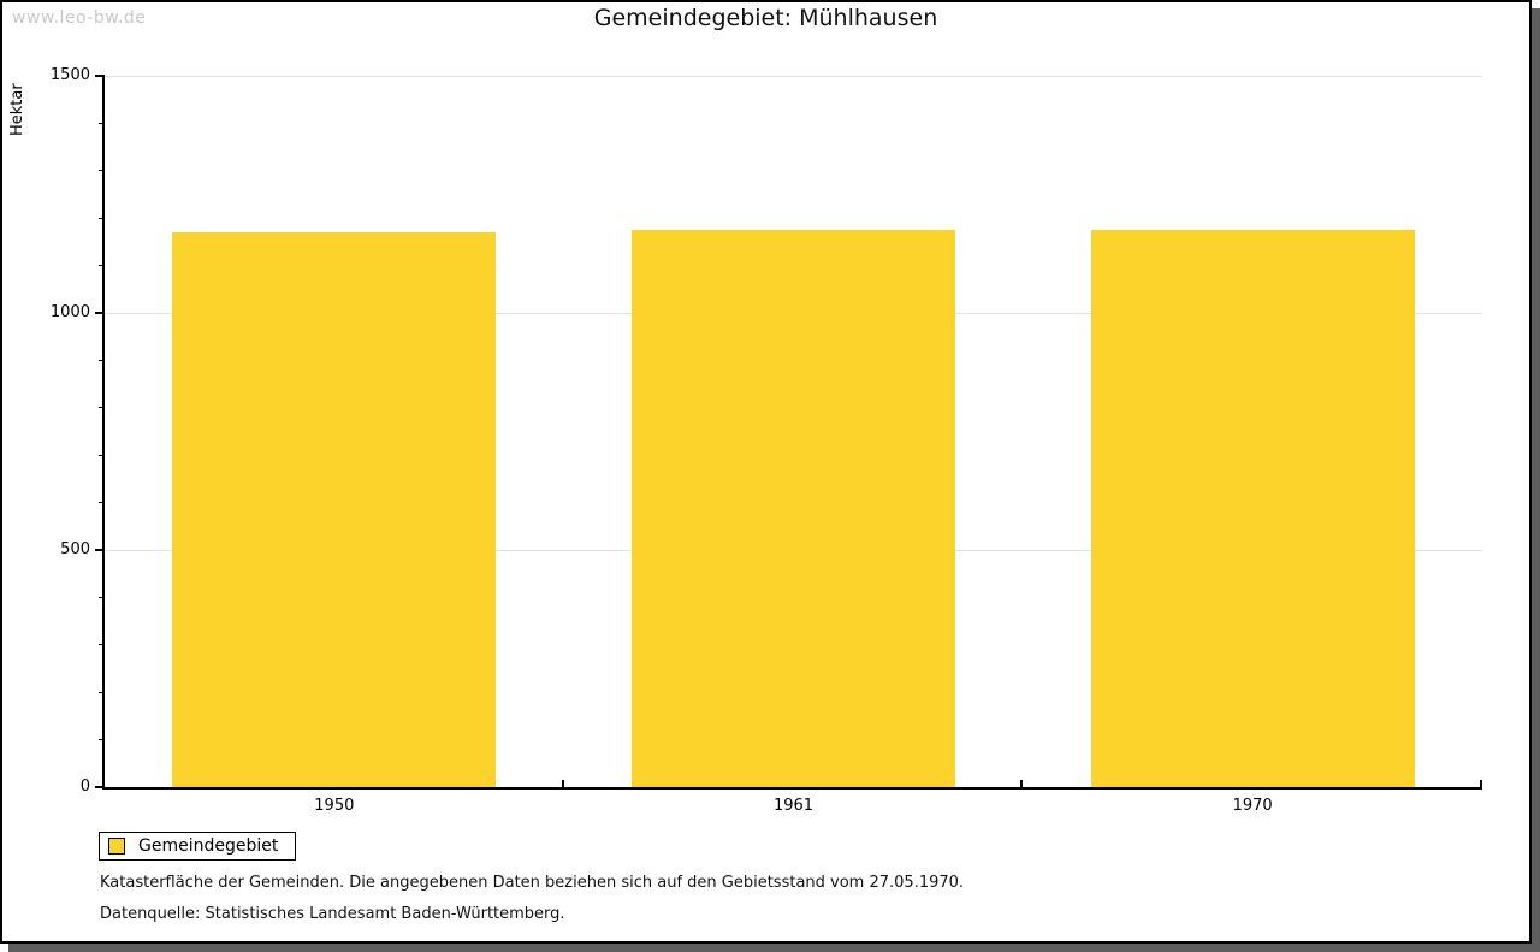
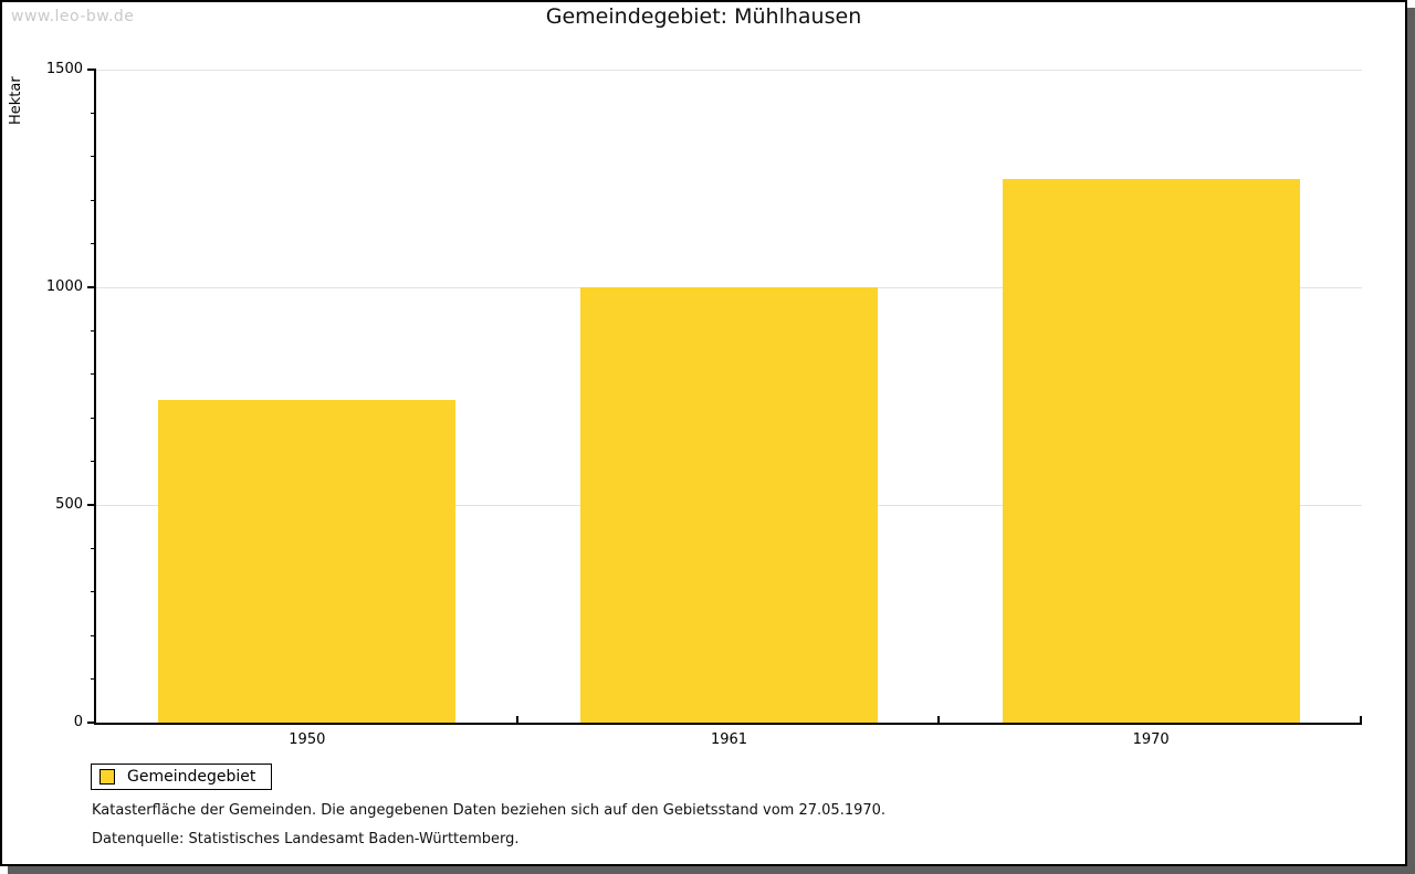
1950: 1170 -> 740
1961: 1170 -> 1000
1970: 1170 -> 1250
